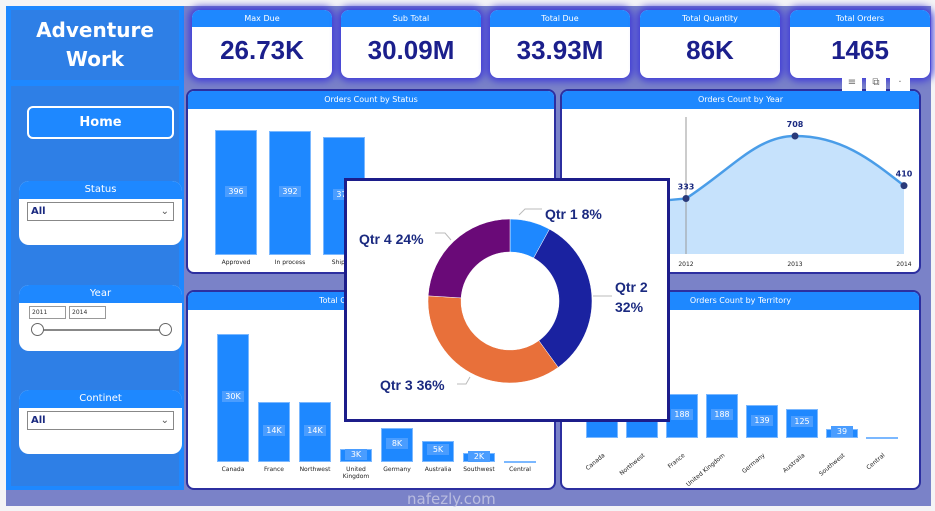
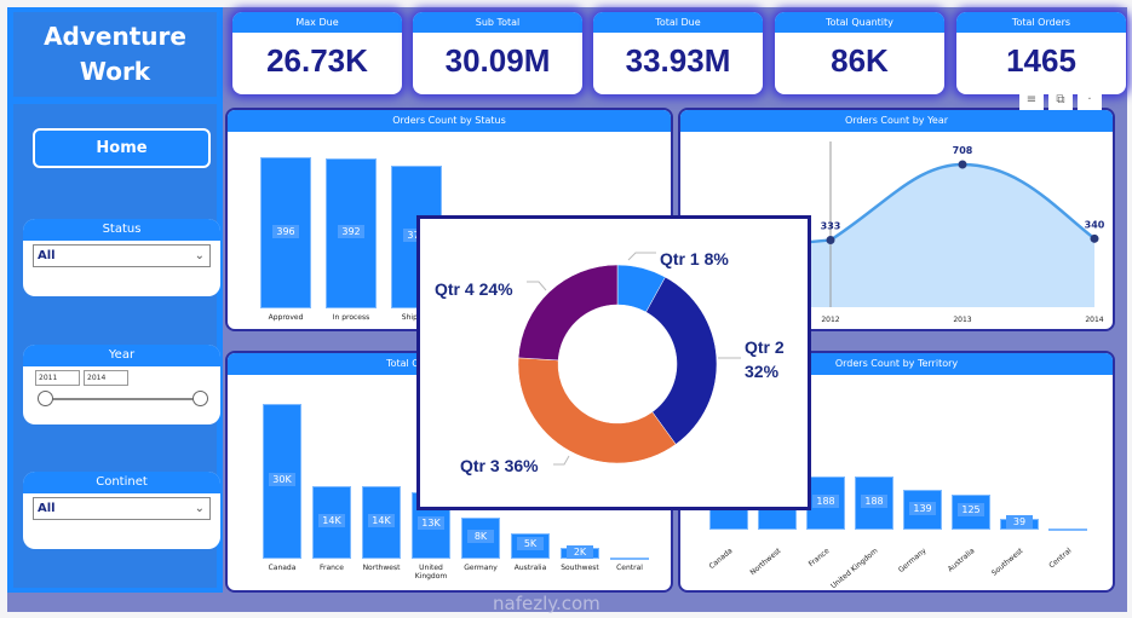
Orders Count by Year/2014: 410 -> 340
Total Quantity by Territory/United Kingdom: 3K -> 13K
